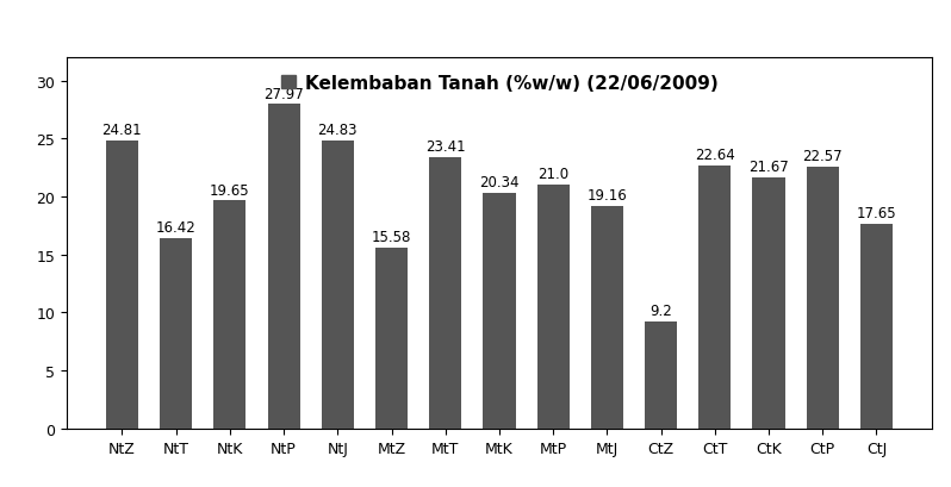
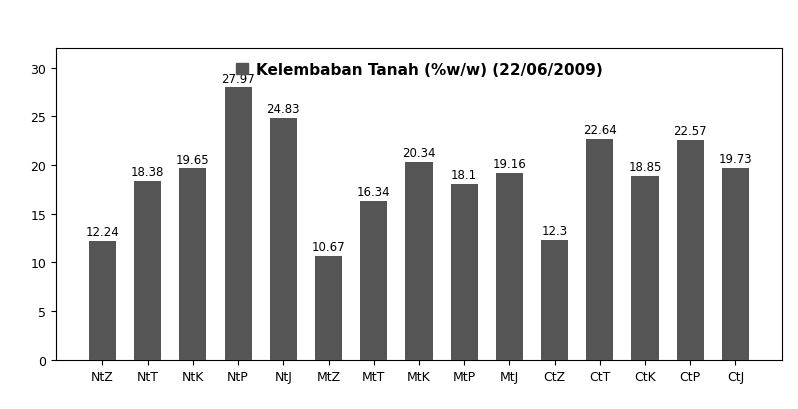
NtZ: 24.81 -> 12.24
NtT: 16.42 -> 18.38
MtZ: 15.58 -> 10.67
MtT: 23.41 -> 16.34
MtP: 21.0 -> 18.1
CtZ: 9.2 -> 12.3
CtK: 21.67 -> 18.85
CtJ: 17.65 -> 19.73
